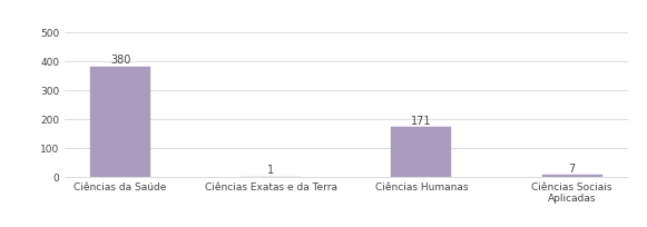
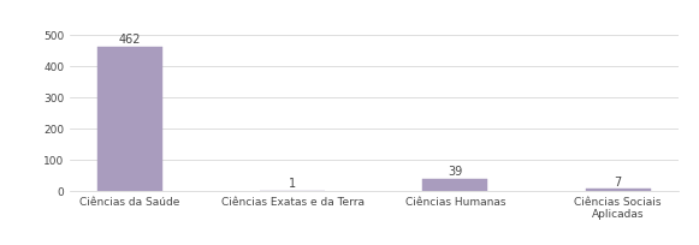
Ciências da Saúde: 380 -> 462
Ciências Humanas: 171 -> 39
